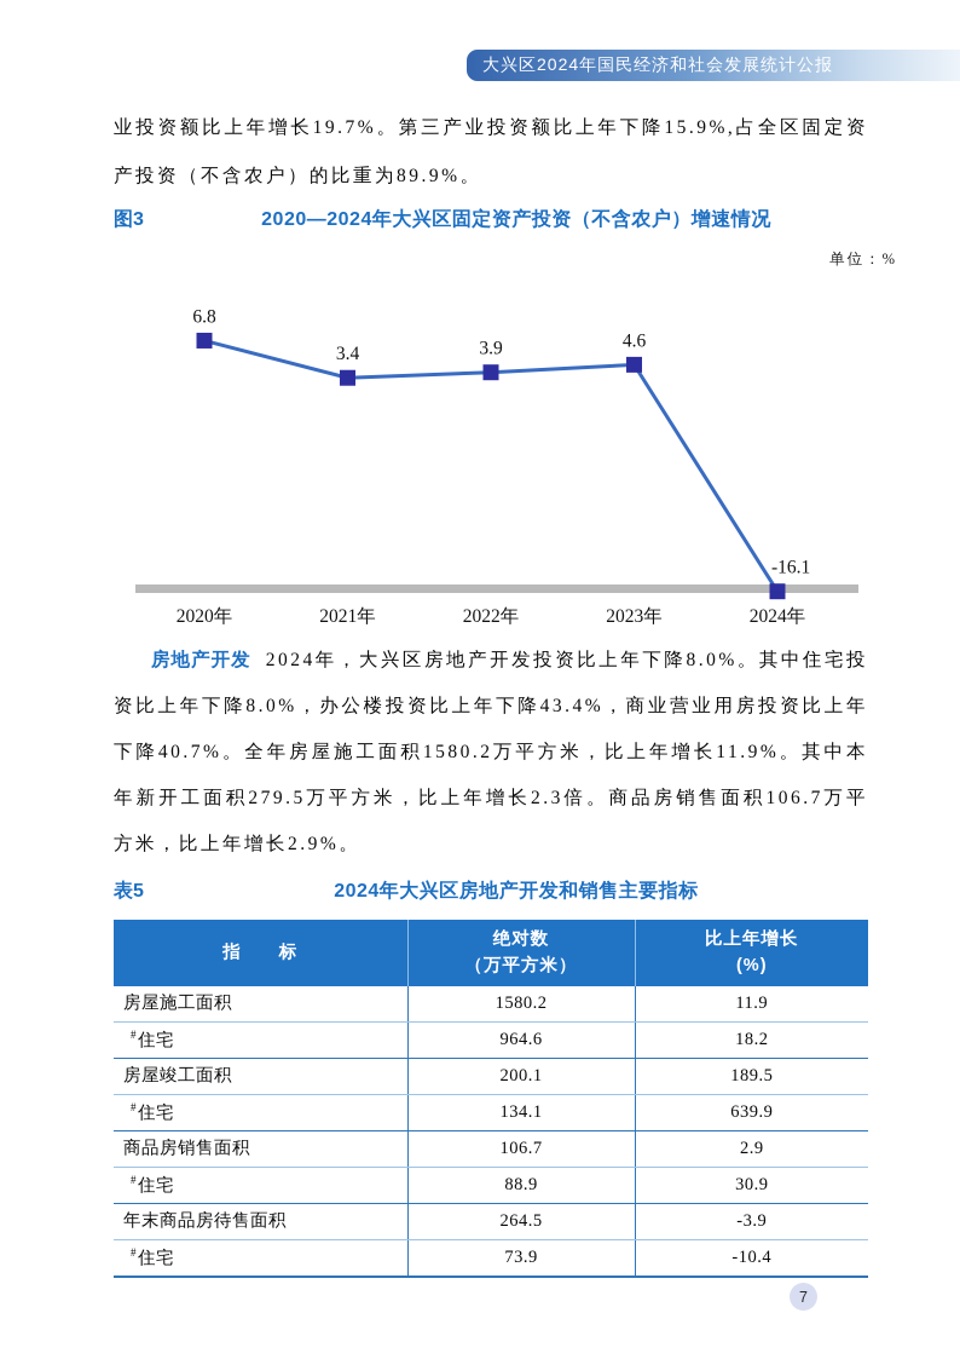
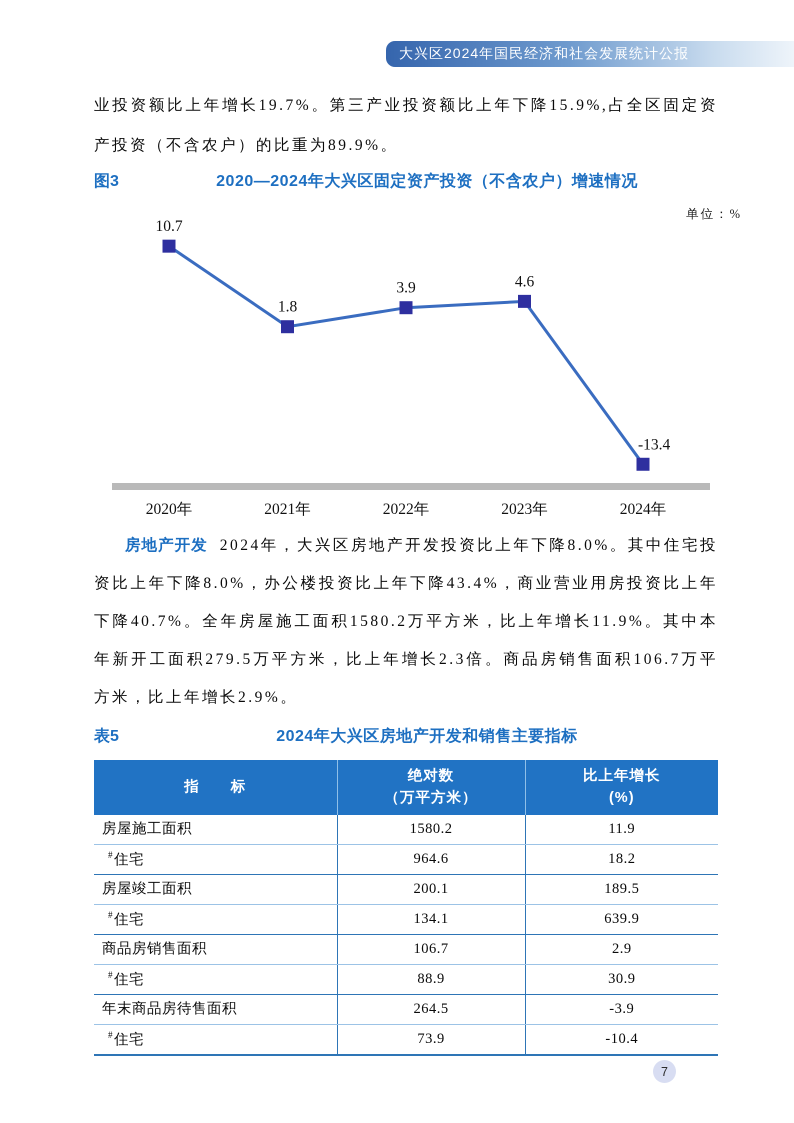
2020年: 6.8 -> 10.7
2021年: 3.4 -> 1.8
2024年: -16.1 -> -13.4
